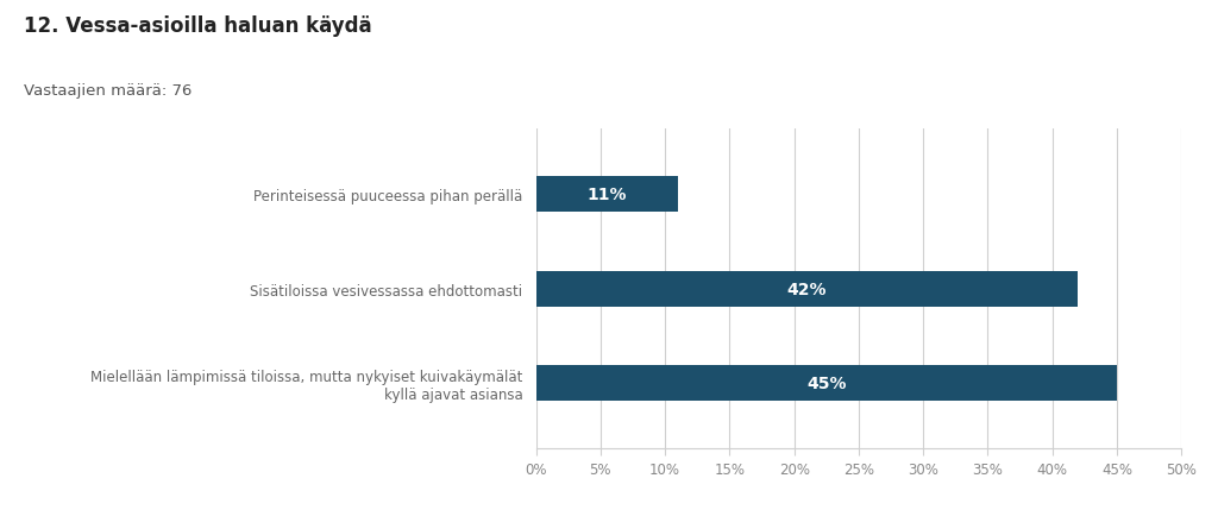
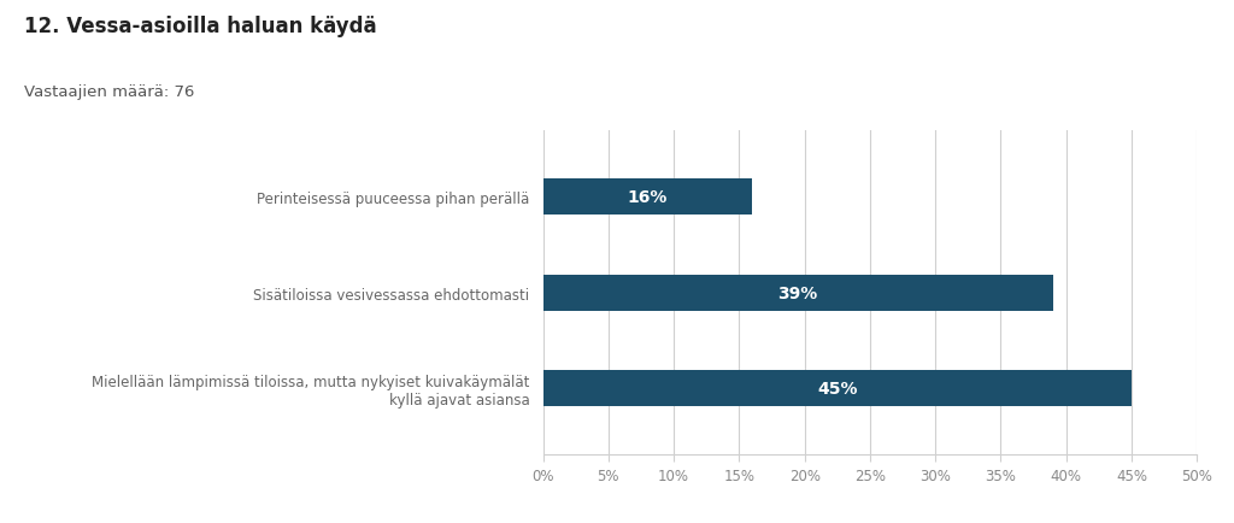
Perinteisessä puuceessa pihan perällä: 11% -> 16%
Sisätiloissa vesivessassa ehdottomasti: 42% -> 39%
